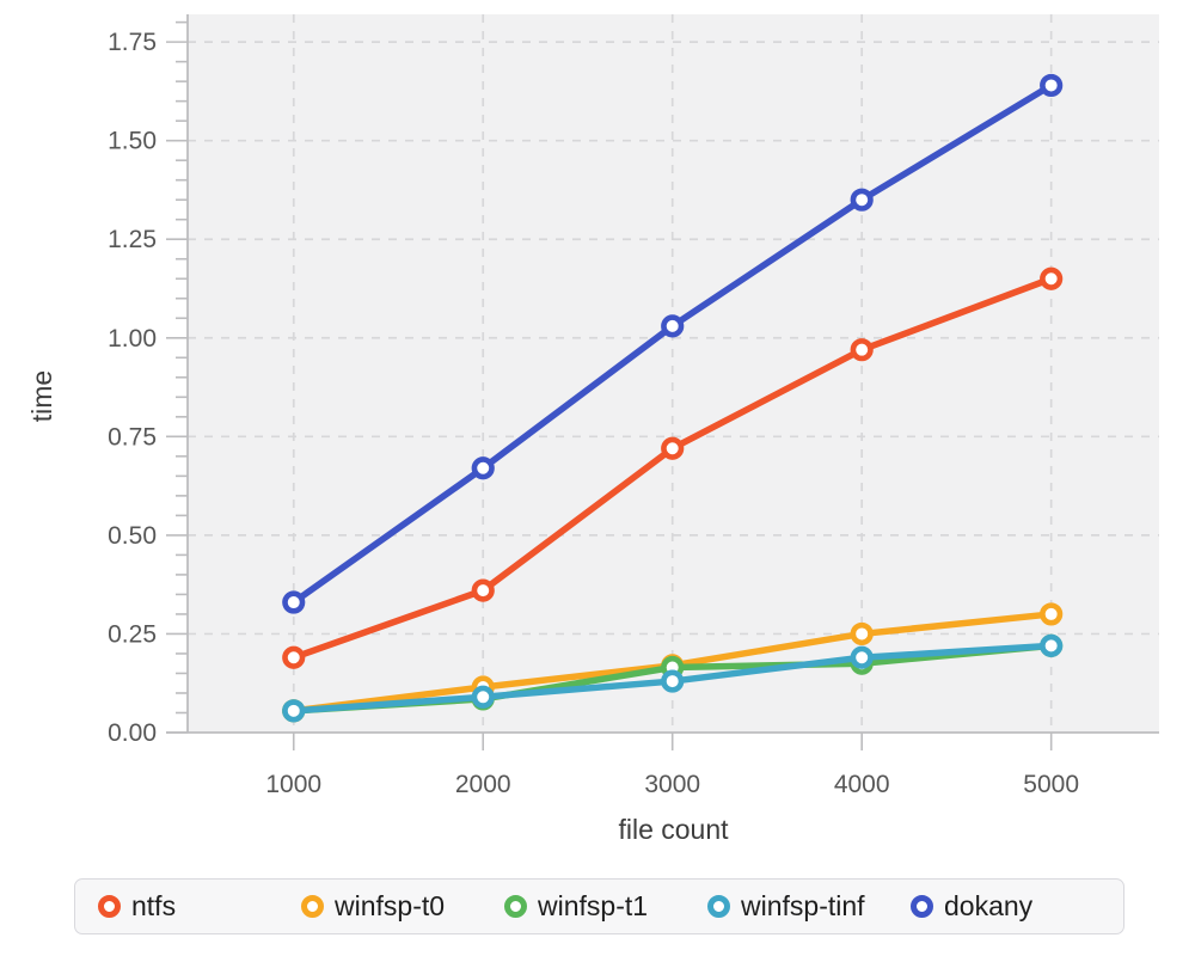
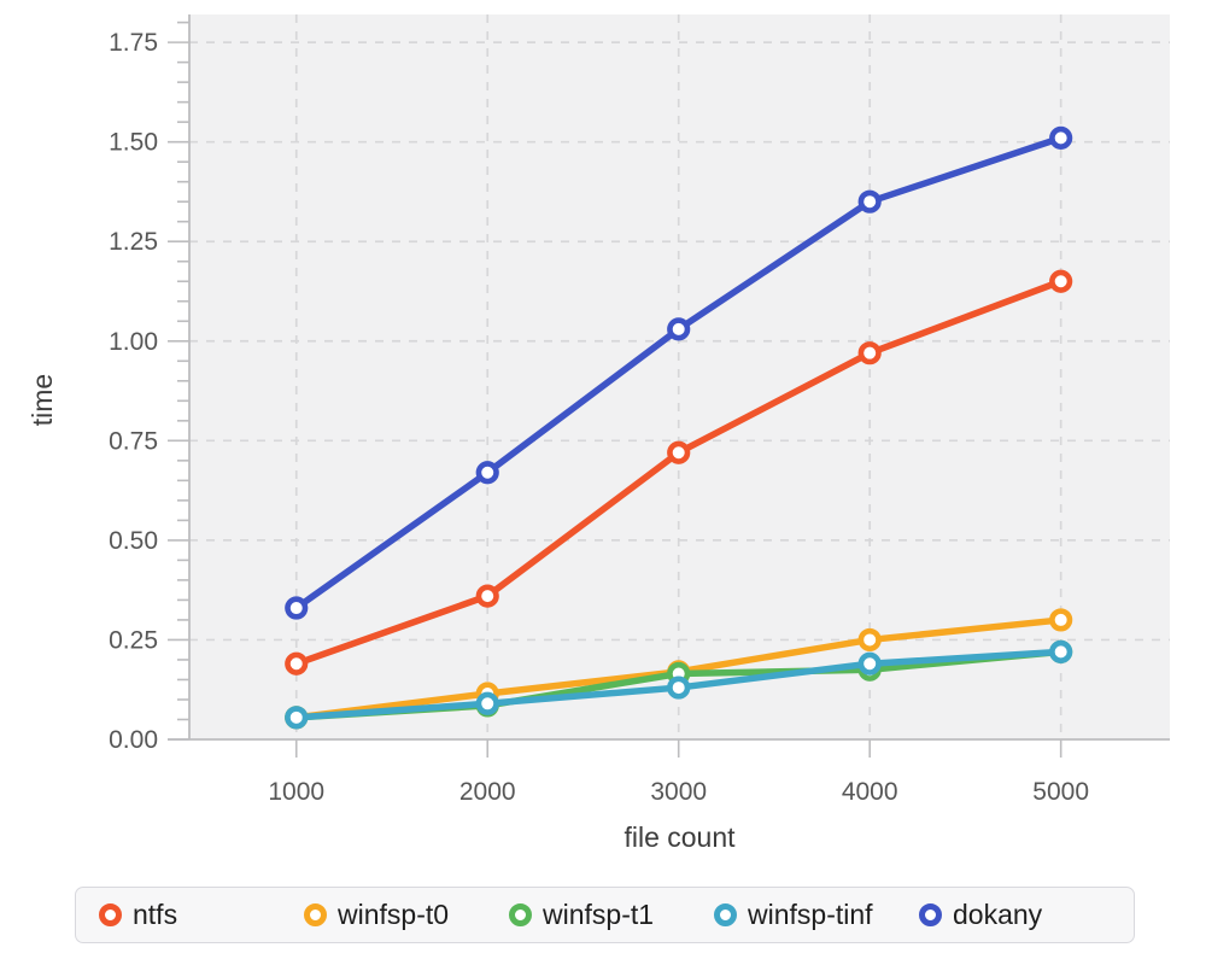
dokany/5000: 1.64 -> 1.51
